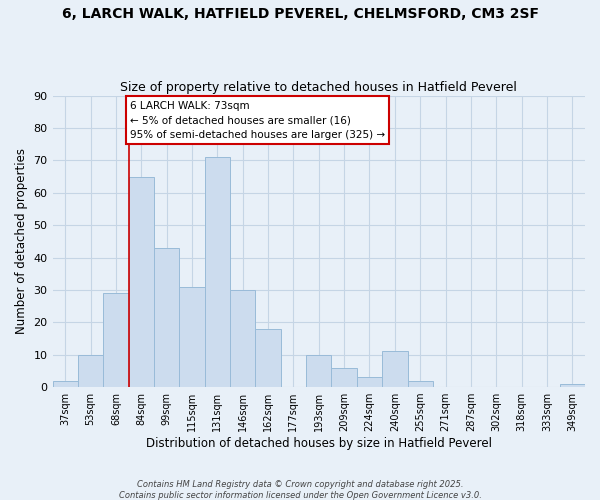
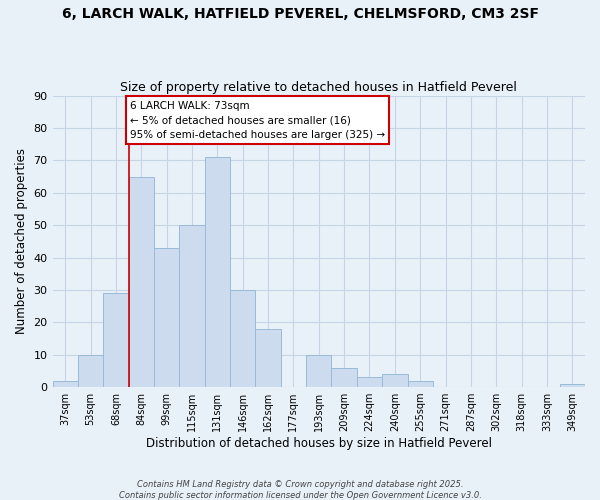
115sqm: 31 -> 50
240sqm: 11 -> 4
